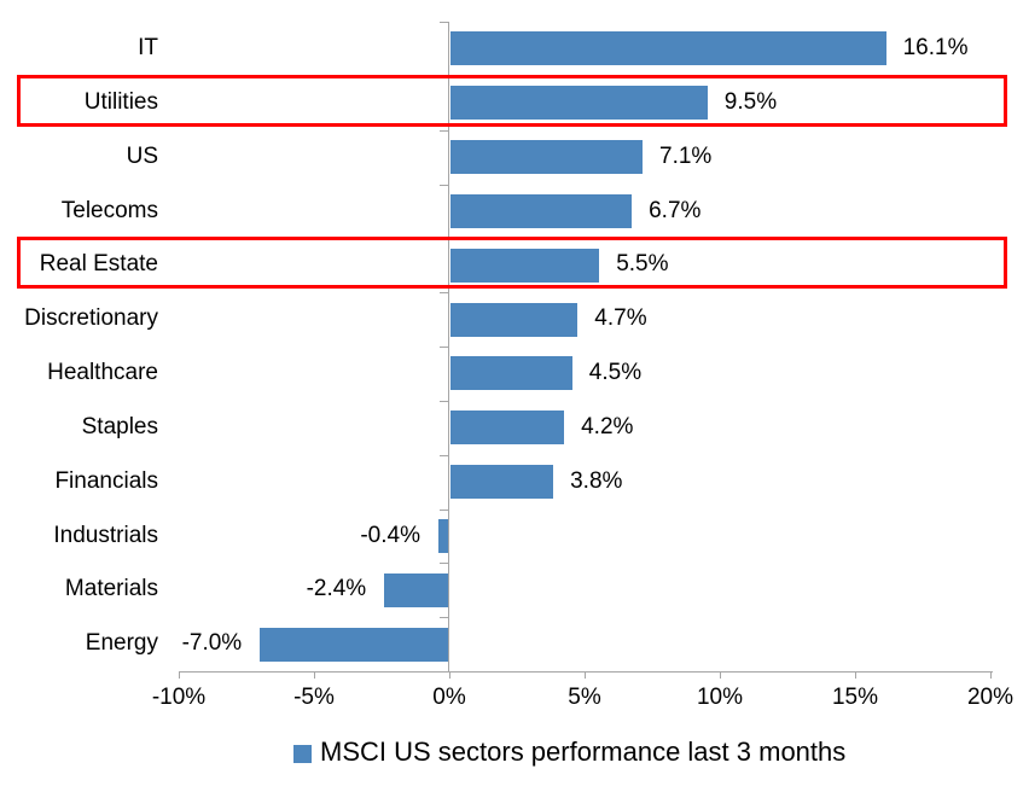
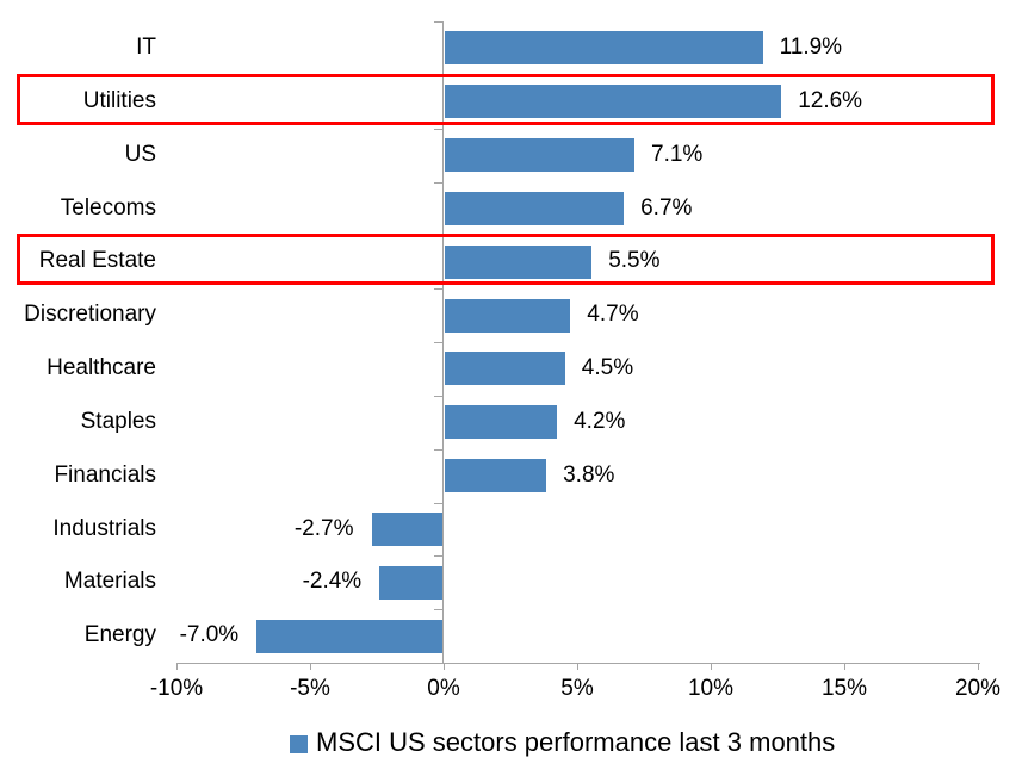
IT: 16.1% -> 11.9%
Utilities: 9.5% -> 12.6%
Industrials: -0.4% -> -2.7%
